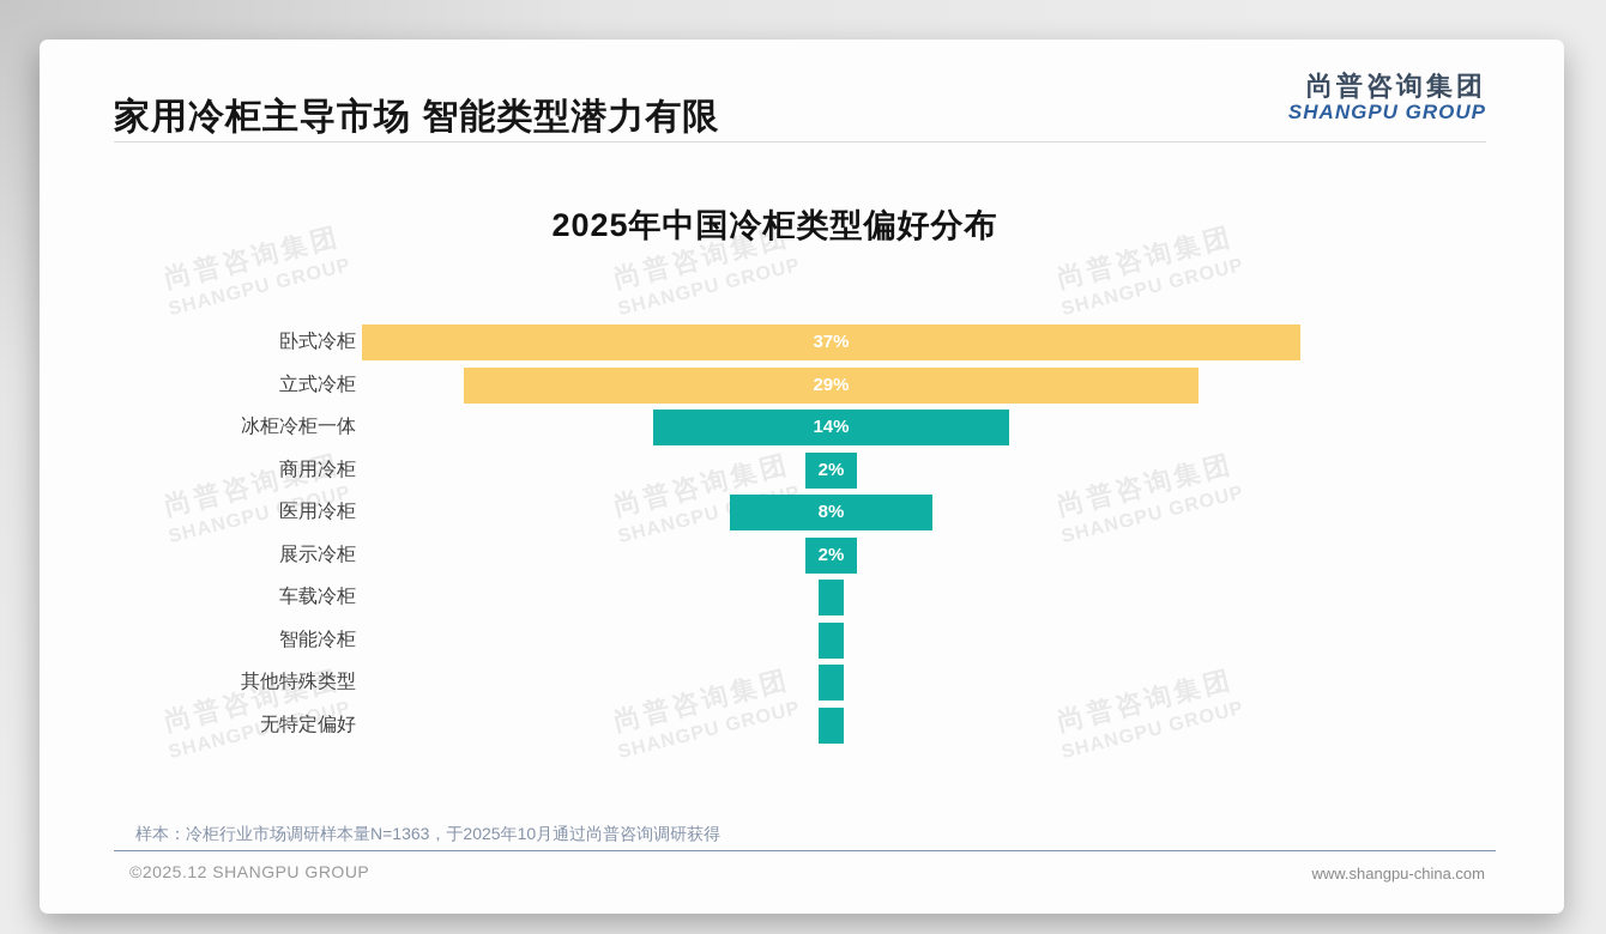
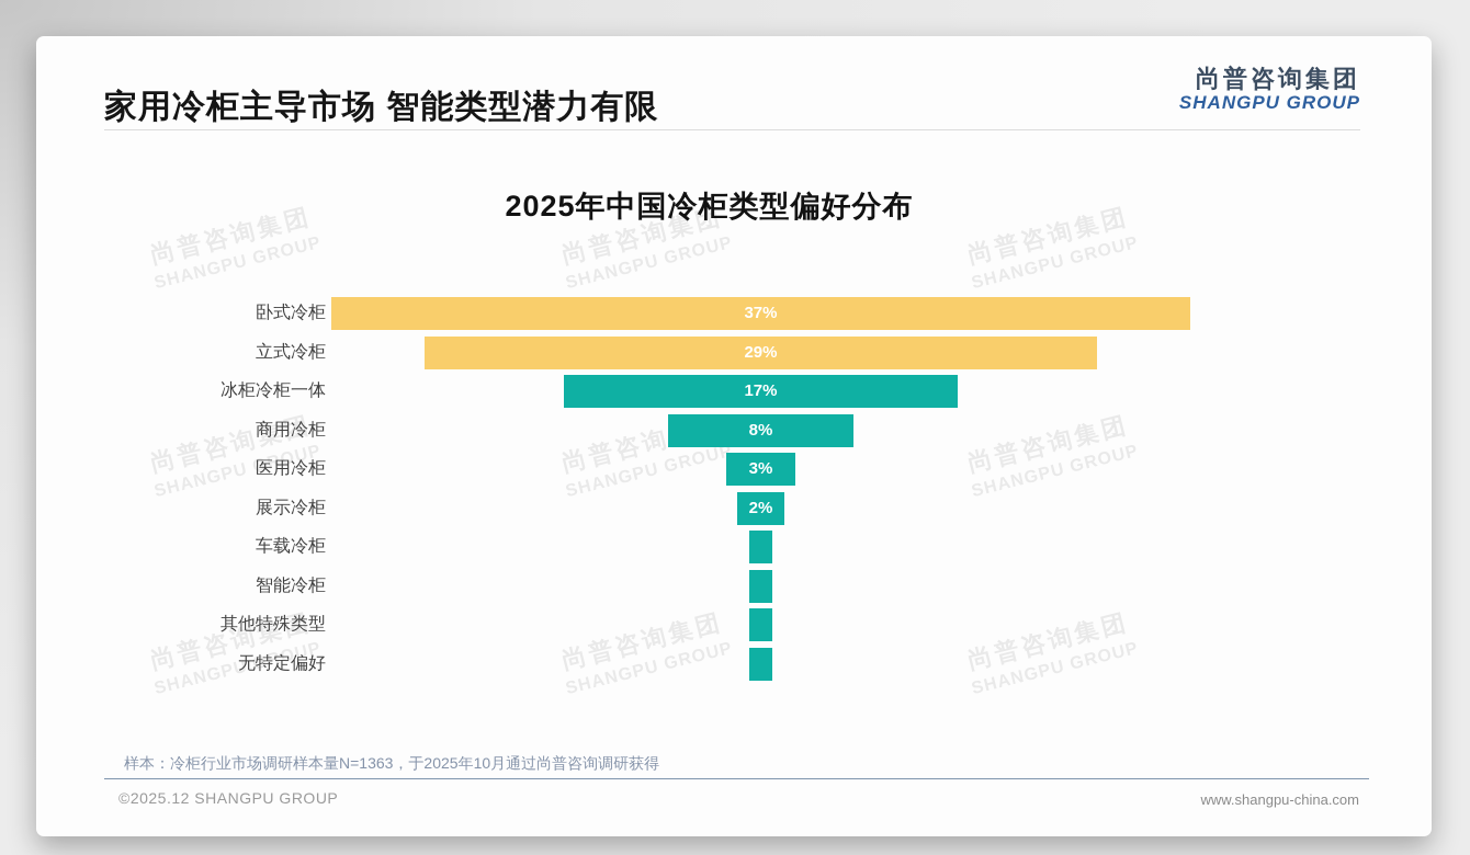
冰柜冷柜一体: 14% -> 17%
商用冷柜: 2% -> 8%
医用冷柜: 8% -> 3%
